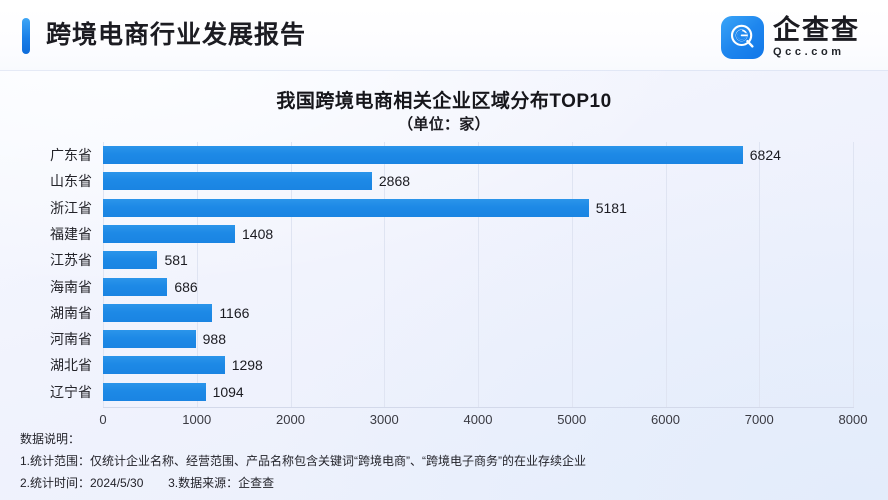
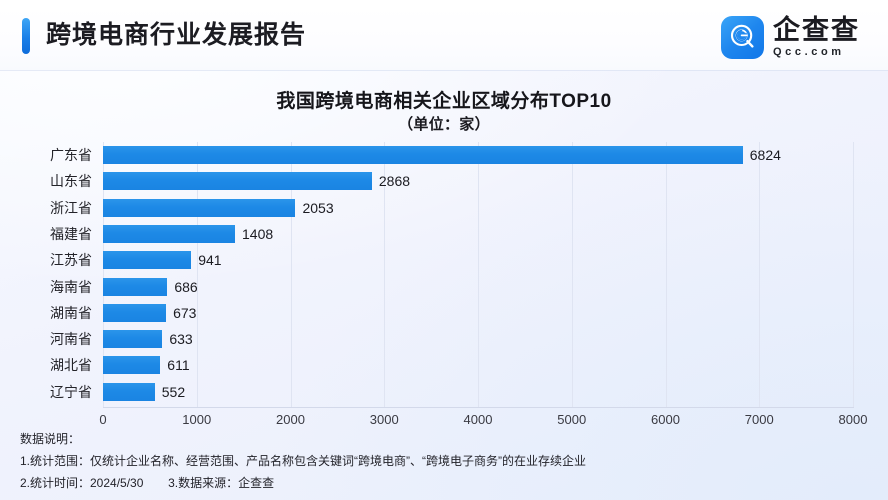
浙江省: 5181 -> 2053
江苏省: 581 -> 941
湖南省: 1166 -> 673
河南省: 988 -> 633
湖北省: 1298 -> 611
辽宁省: 1094 -> 552
